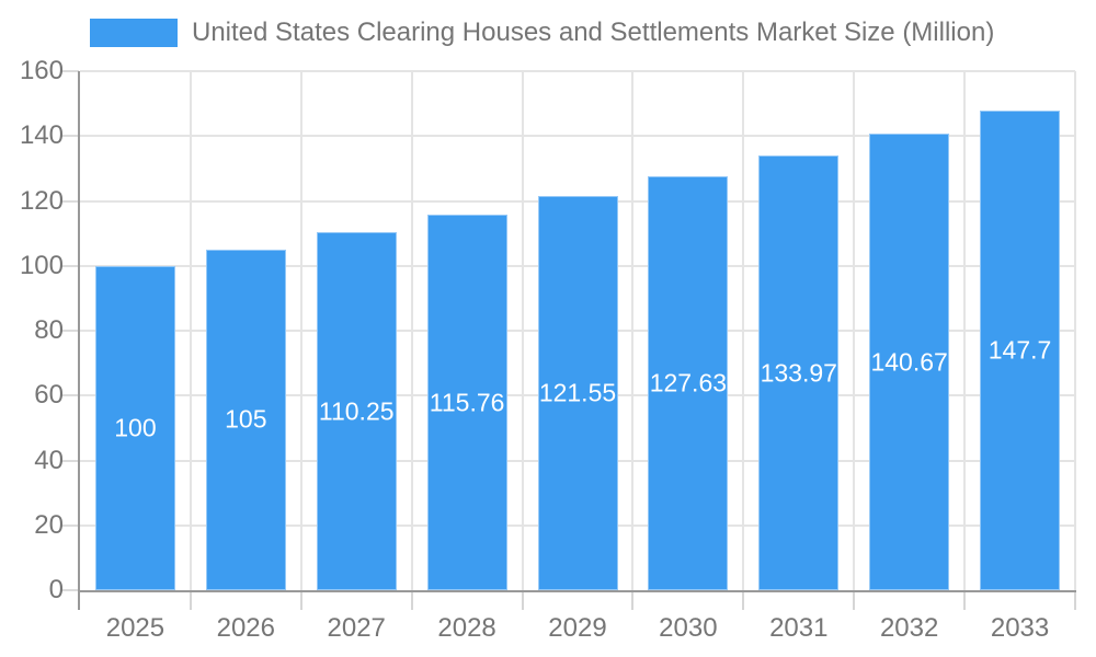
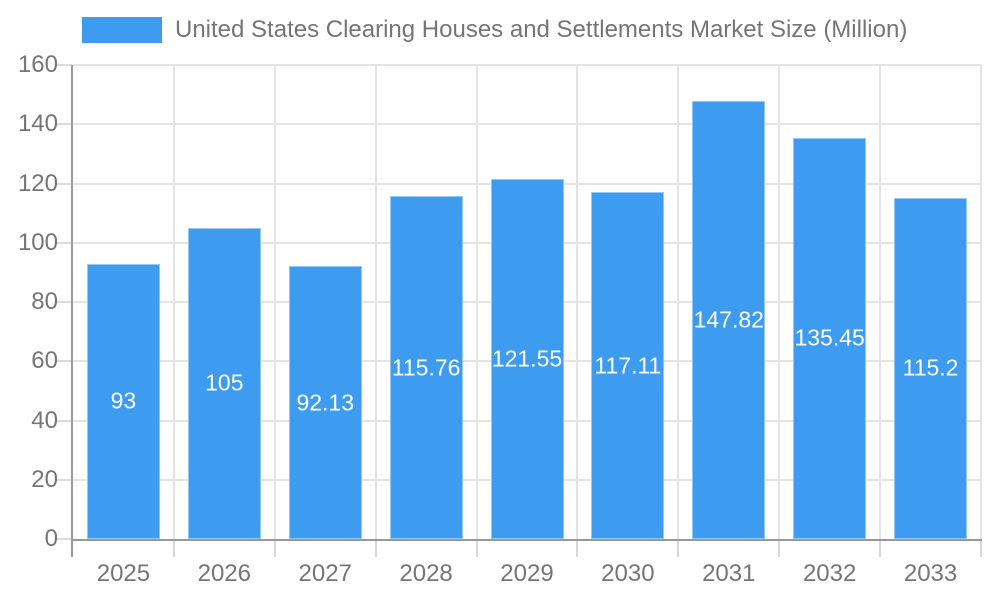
2025: 100 -> 93
2027: 110.25 -> 92.13
2030: 127.63 -> 117.11
2031: 133.97 -> 147.82
2032: 140.67 -> 135.45
2033: 147.7 -> 115.2
